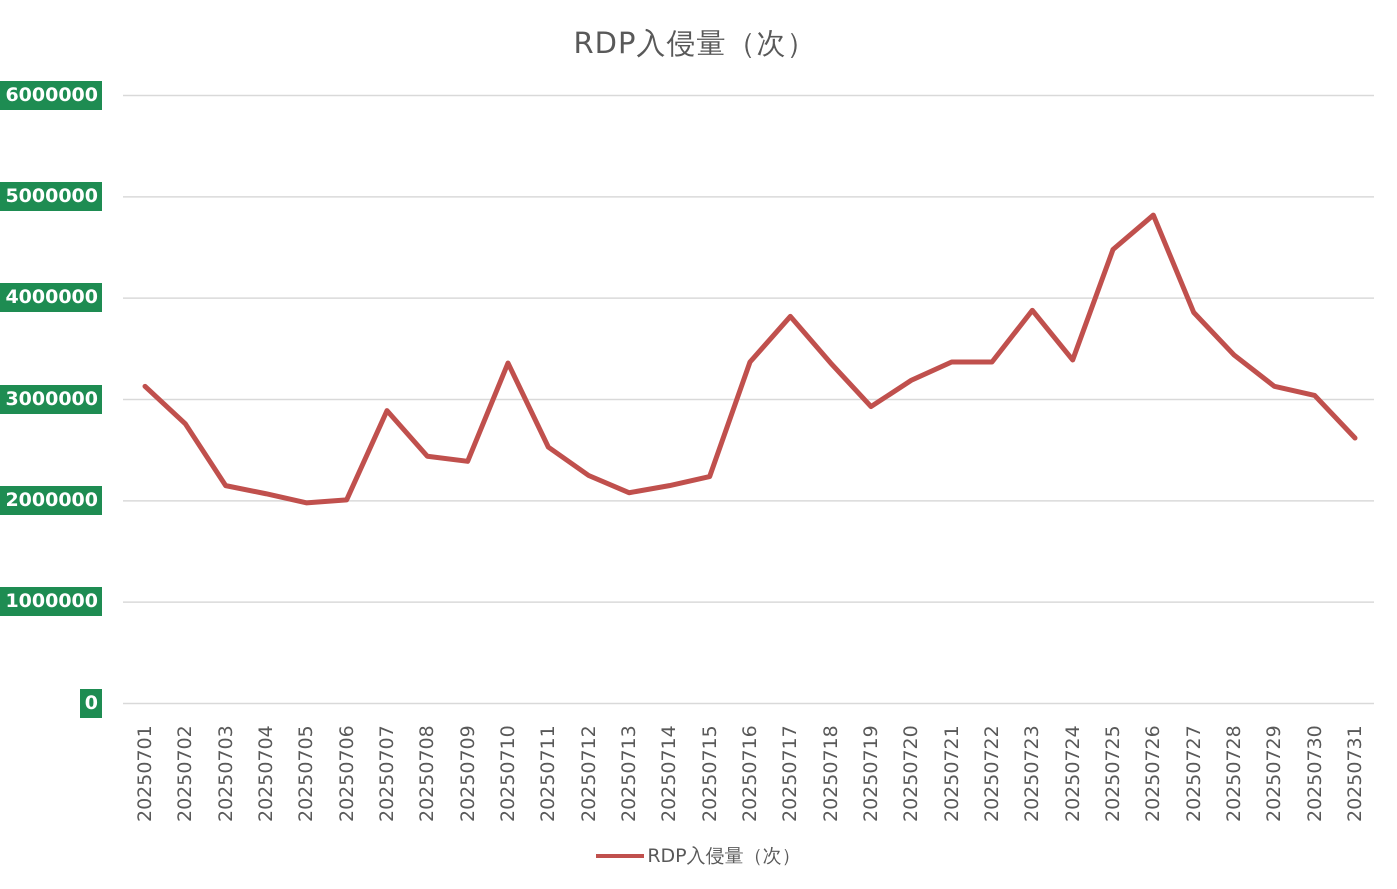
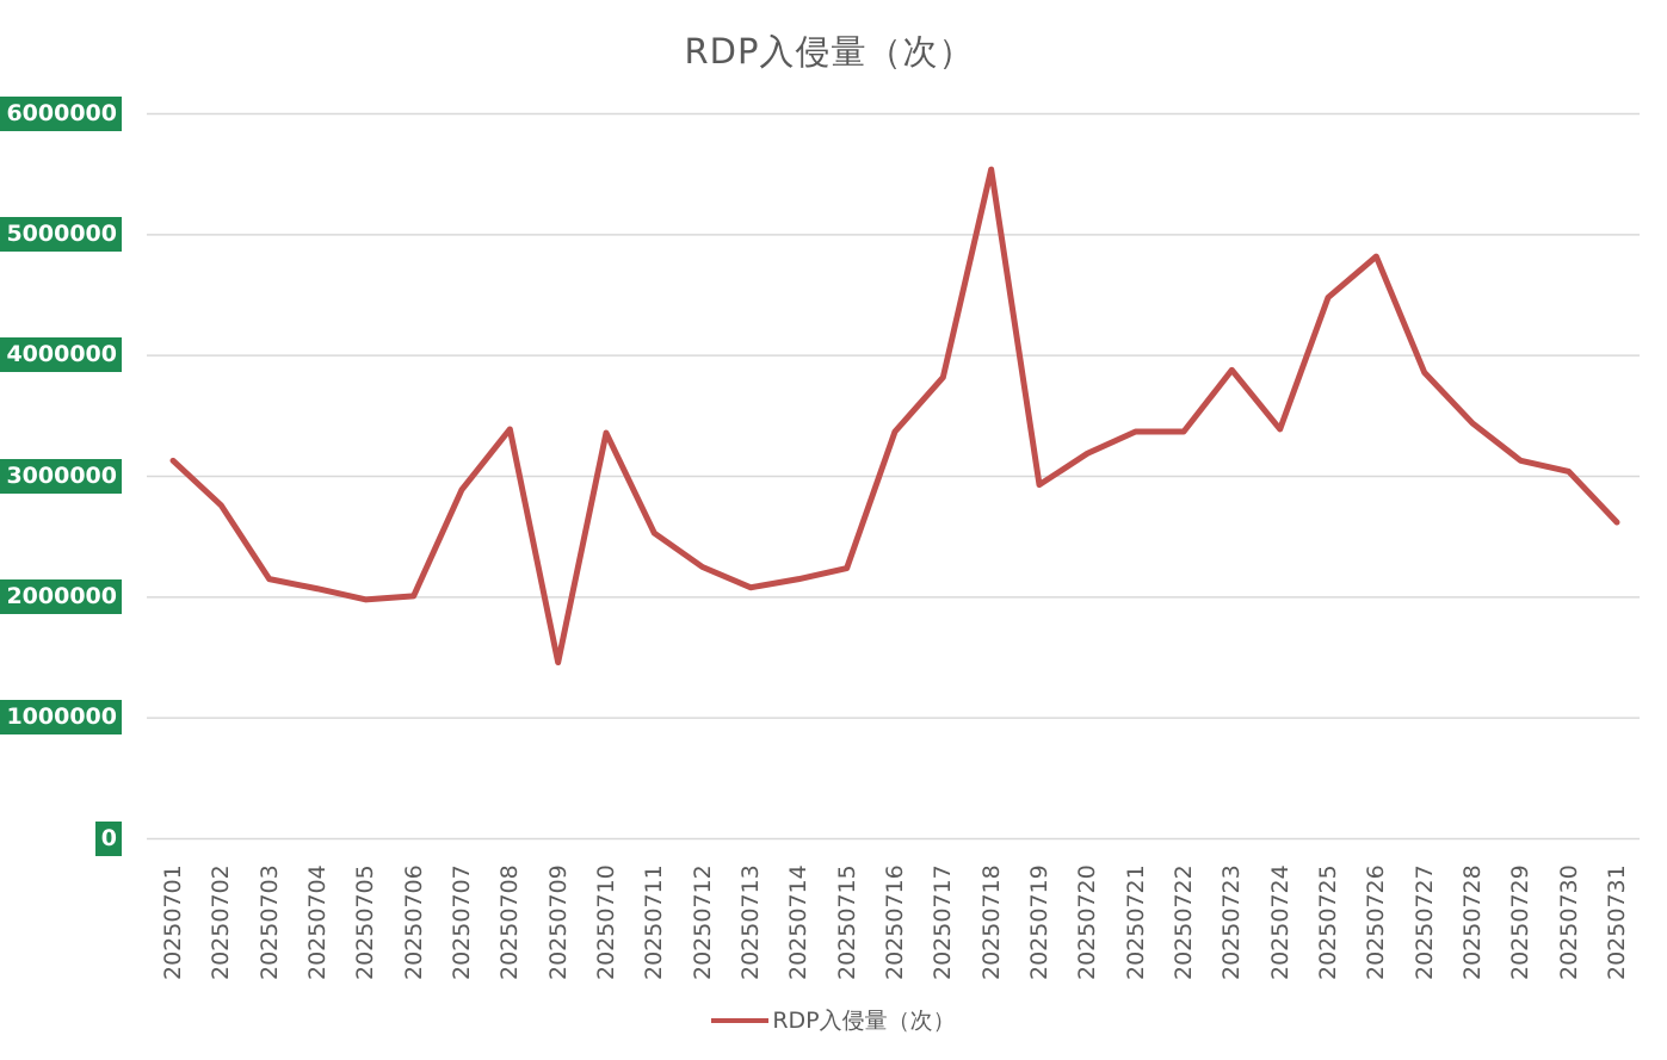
20250708: 2440000 -> 3390000
20250709: 2390000 -> 1460000
20250718: 3360000 -> 5540000
